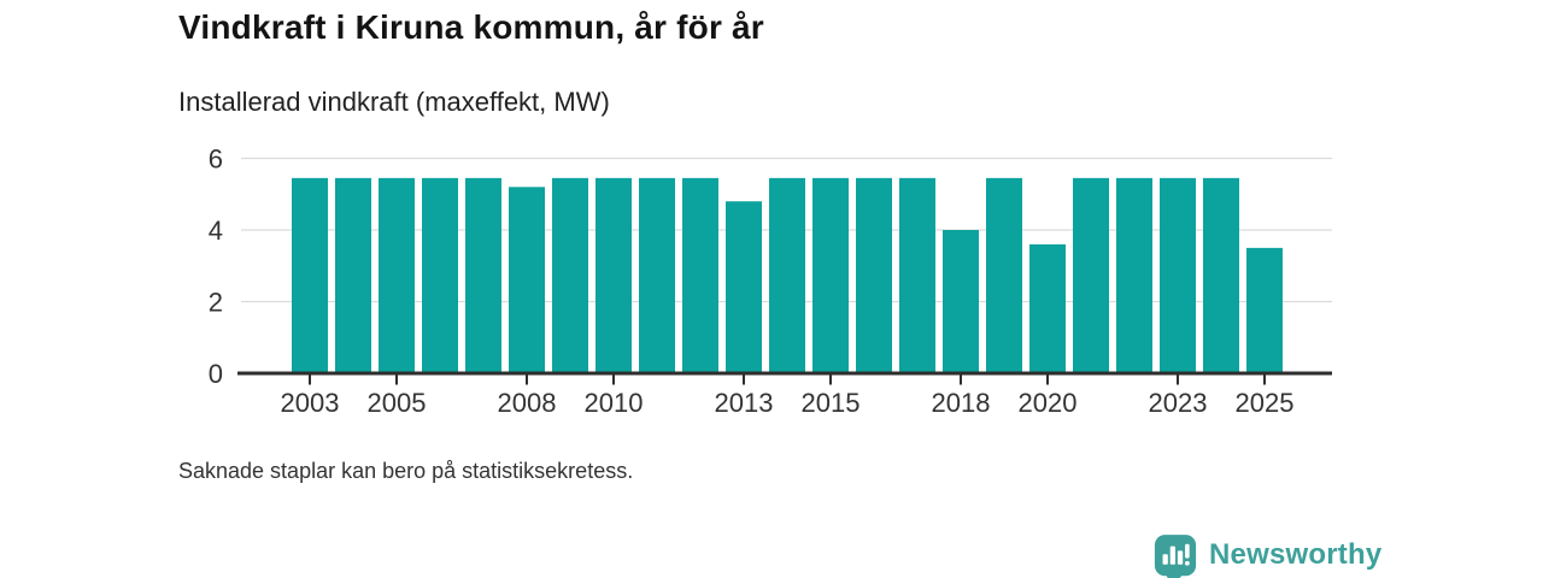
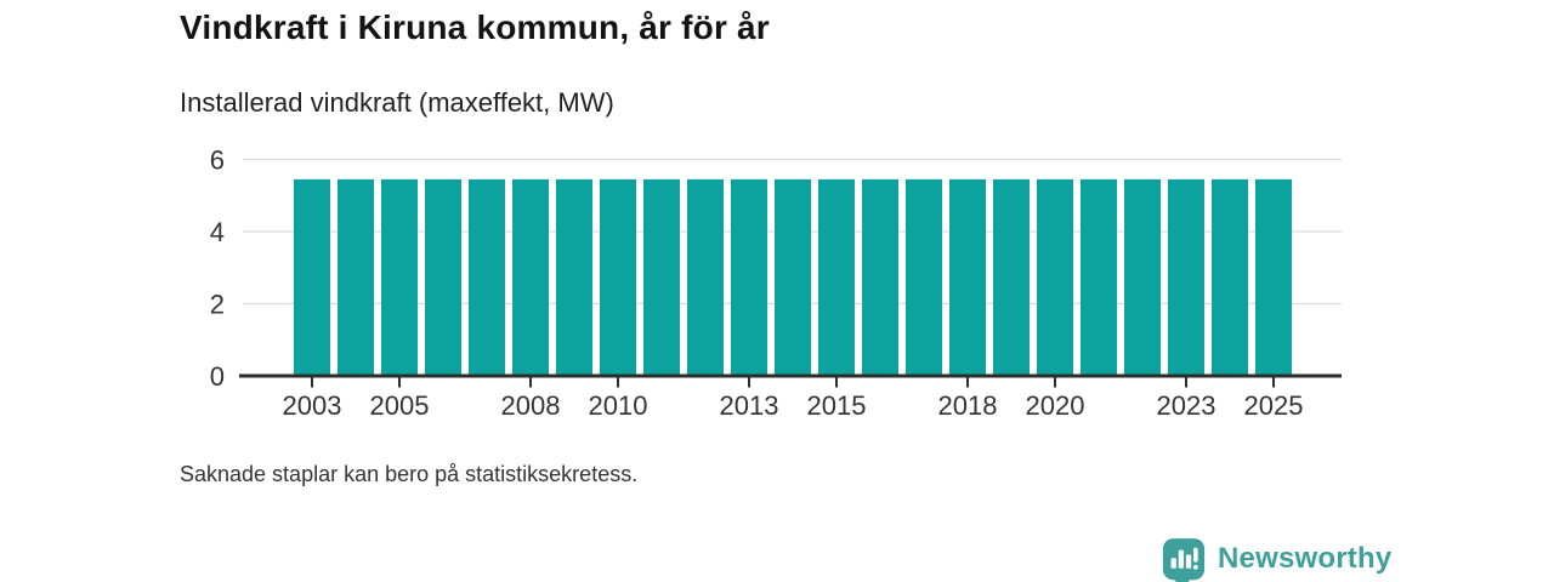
2008: 5.2 -> 5.5
2013: 4.8 -> 5.5
2018: 4.0 -> 5.5
2020: 3.6 -> 5.5
2025: 3.5 -> 5.5
